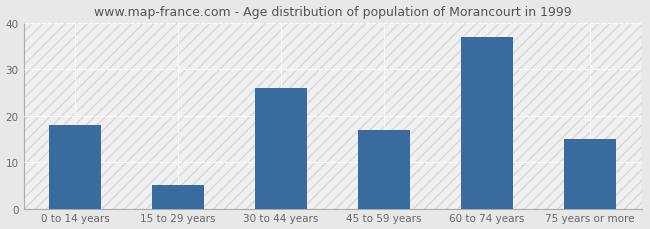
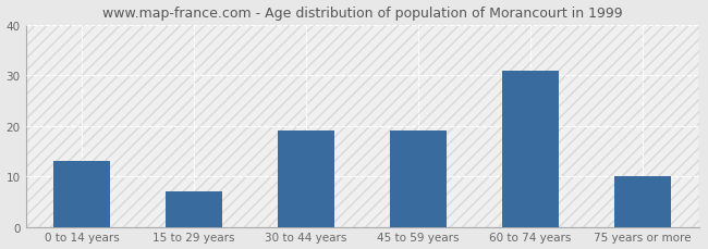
0 to 14 years: 18 -> 13
15 to 29 years: 5 -> 7
30 to 44 years: 26 -> 19
45 to 59 years: 17 -> 19
60 to 74 years: 37 -> 31
75 years or more: 15 -> 10
